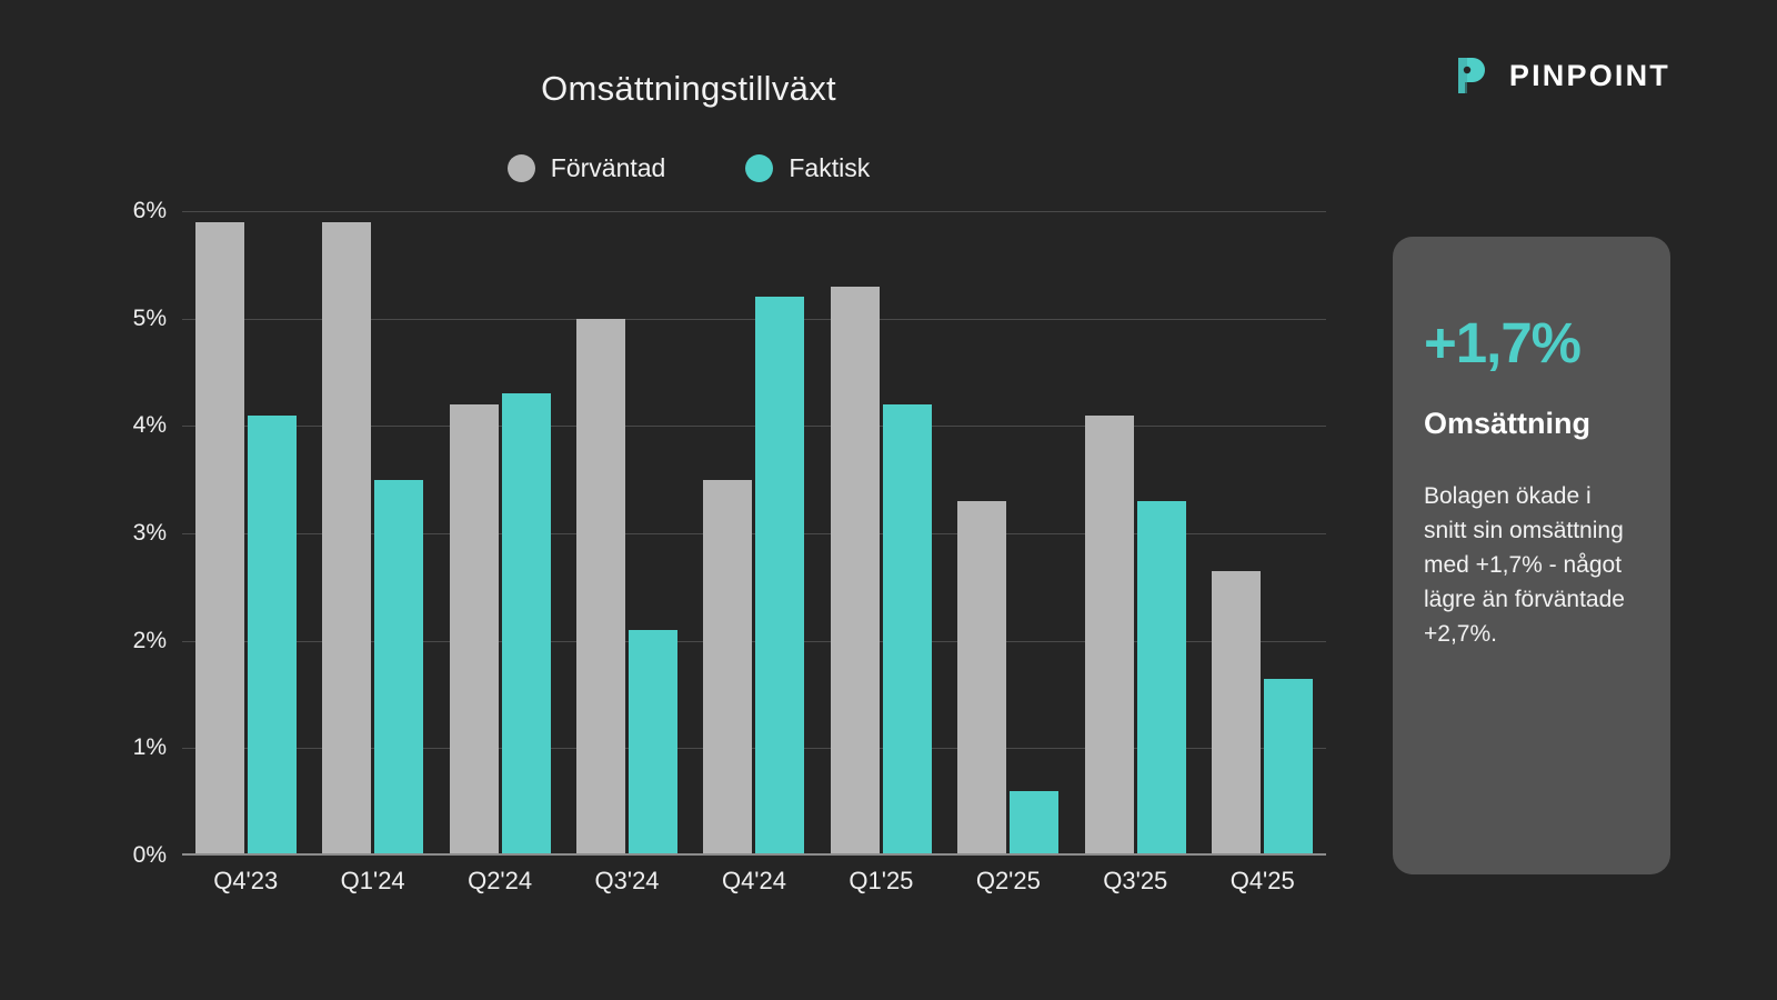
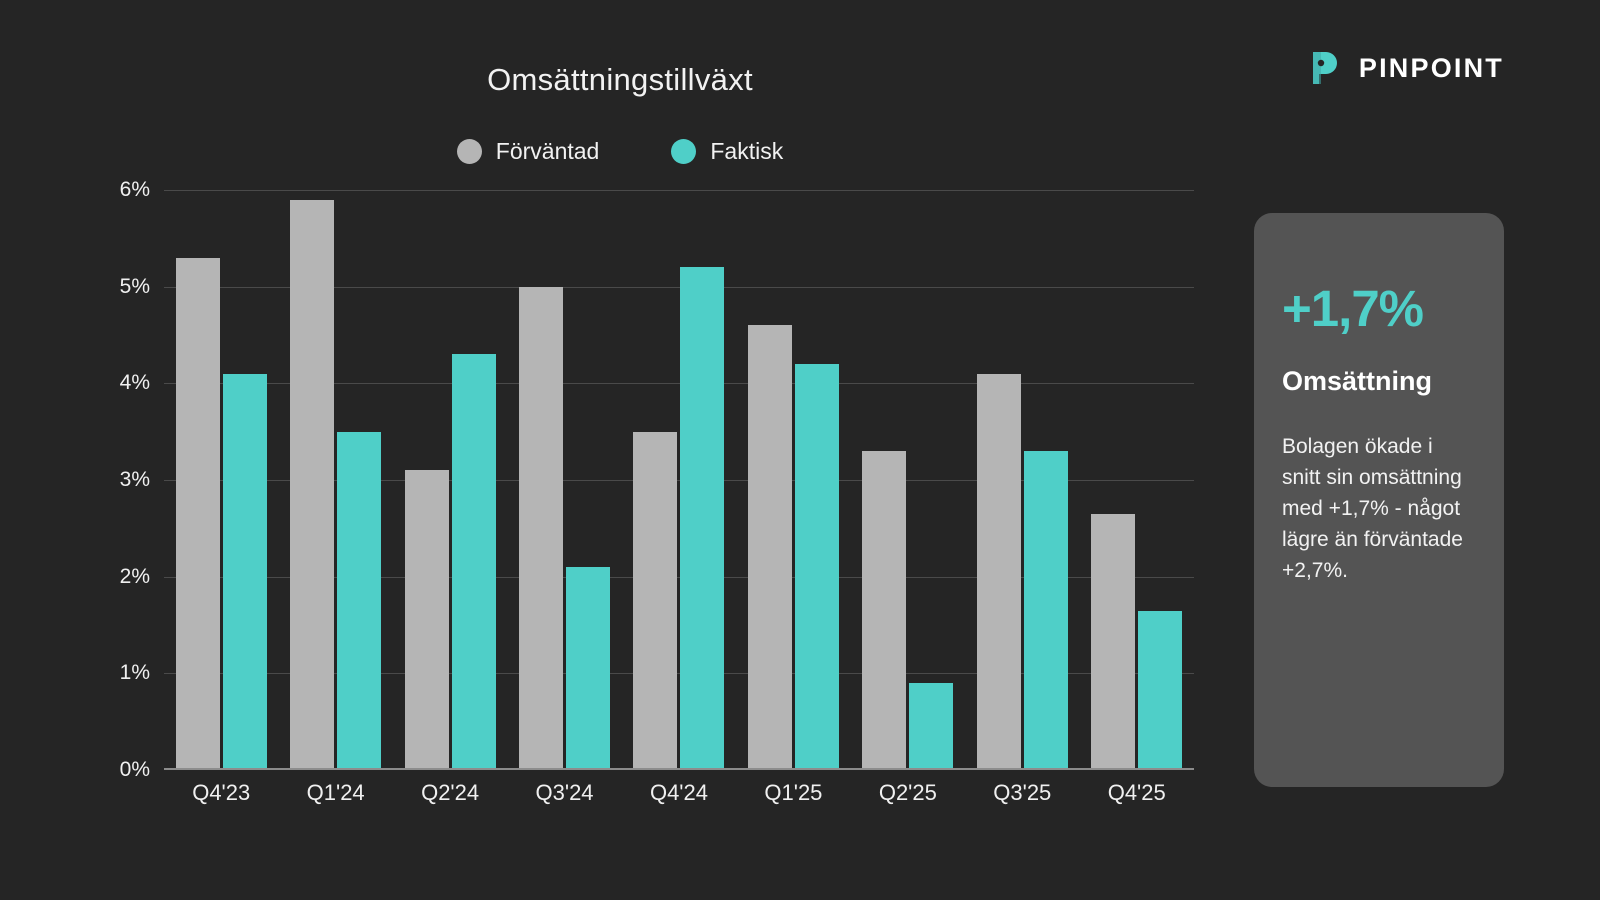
Förväntad/Q4'23: 5.9% -> 5.3%
Förväntad/Q2'24: 4.2% -> 3.1%
Förväntad/Q1'25: 5.3% -> 4.6%
Faktisk/Q2'25: 0.6% -> 0.9%
